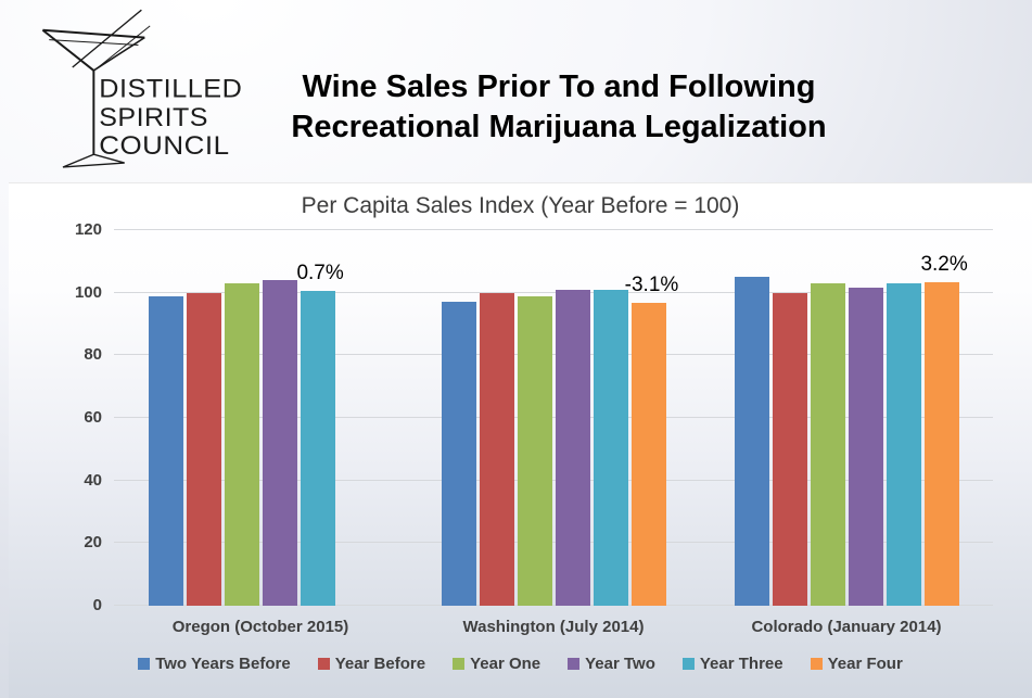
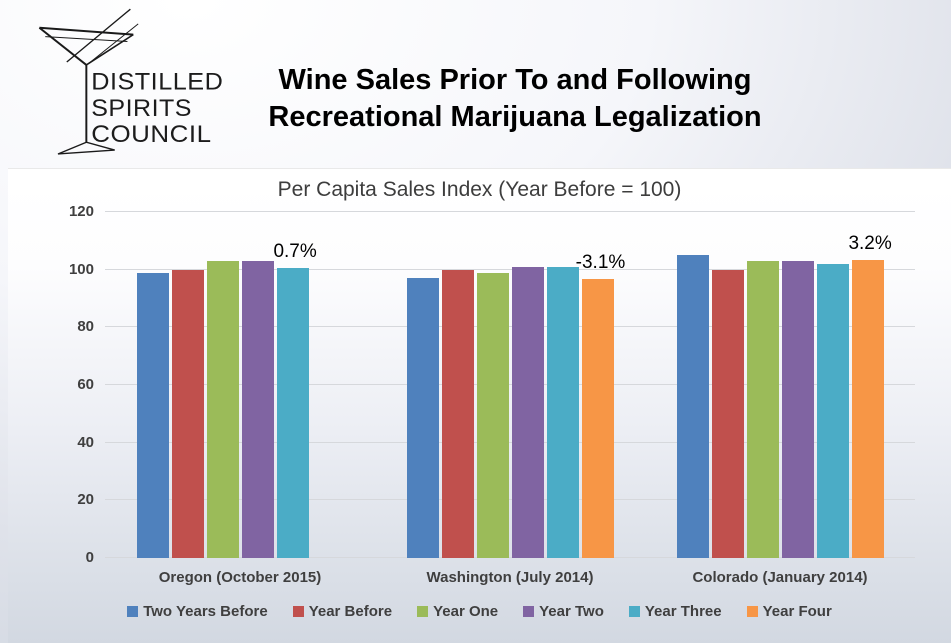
Year Two/Oregon (October 2015): 104 -> 103
Year Two/Colorado (January 2014): 102 -> 103
Year Three/Colorado (January 2014): 103 -> 102
